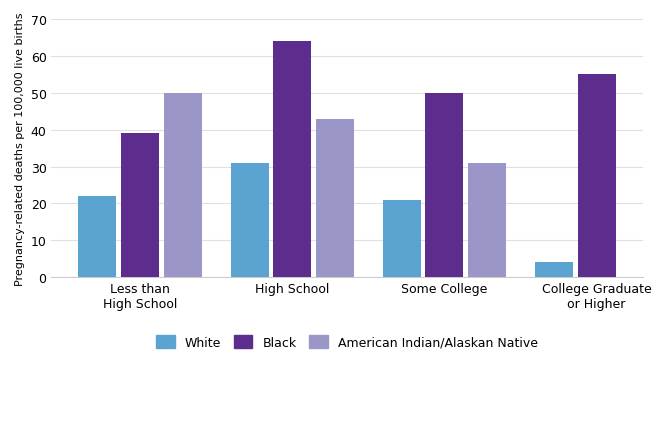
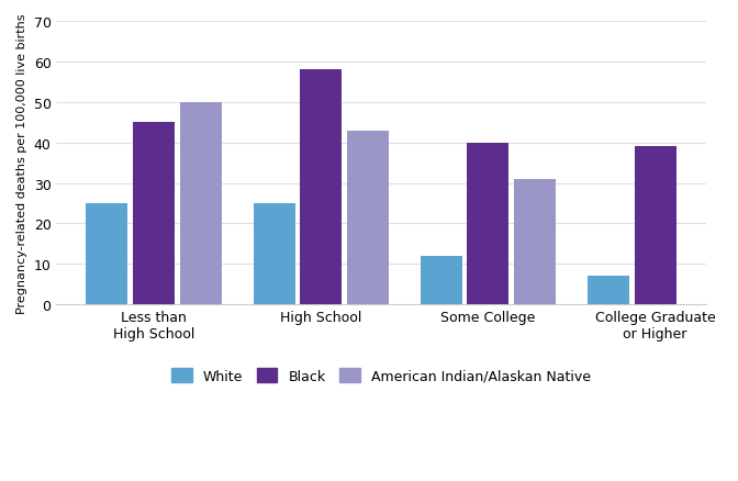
White/Less than High School: 22 -> 25
Black/Less than High School: 39 -> 45
White/High School: 31 -> 25
Black/High School: 64 -> 58
White/Some College: 21 -> 12
Black/Some College: 50 -> 40
White/College Graduate or Higher: 4 -> 7
Black/College Graduate or Higher: 55 -> 39
